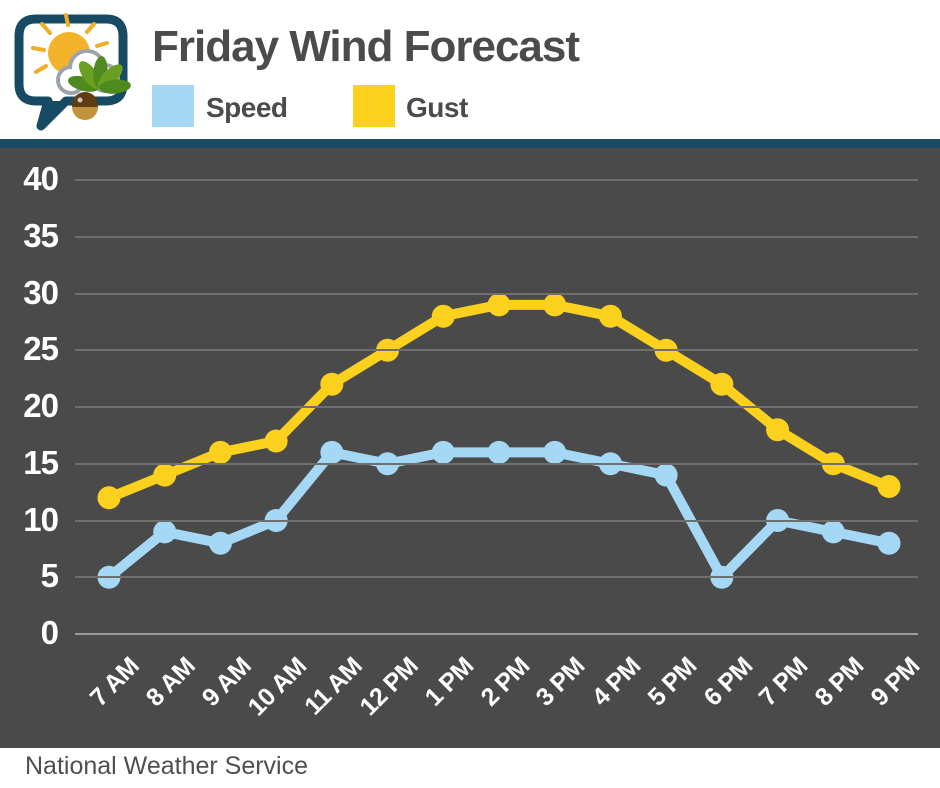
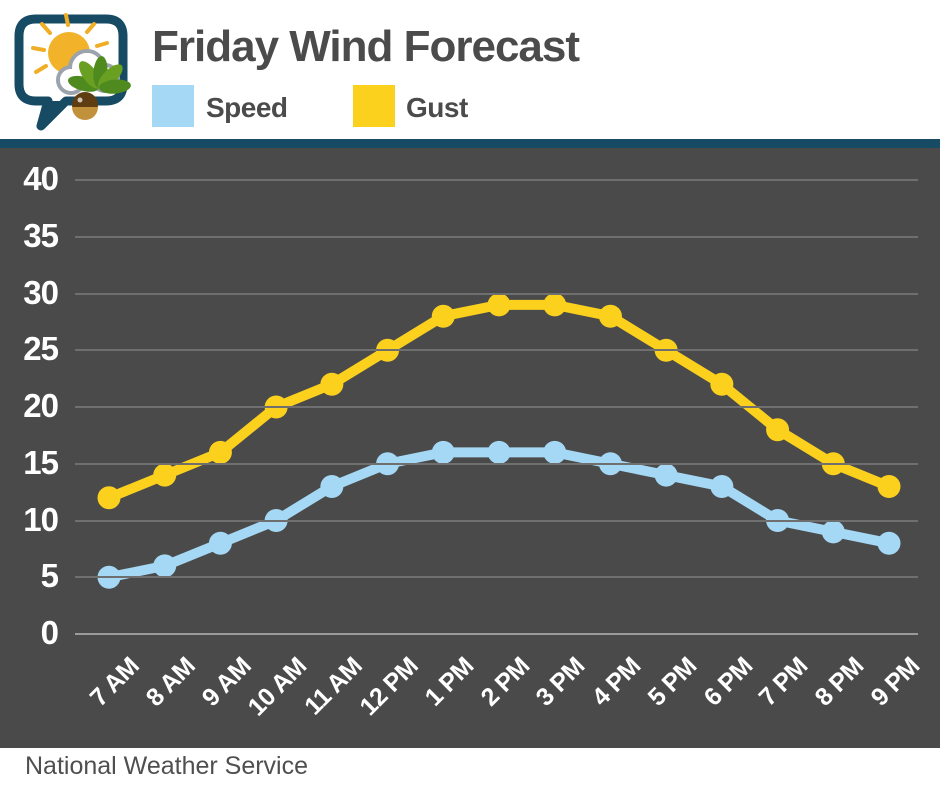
Speed/8 AM: 9 -> 6
Gust/10 AM: 17 -> 20
Speed/11 AM: 16 -> 13
Speed/6 PM: 5 -> 13
